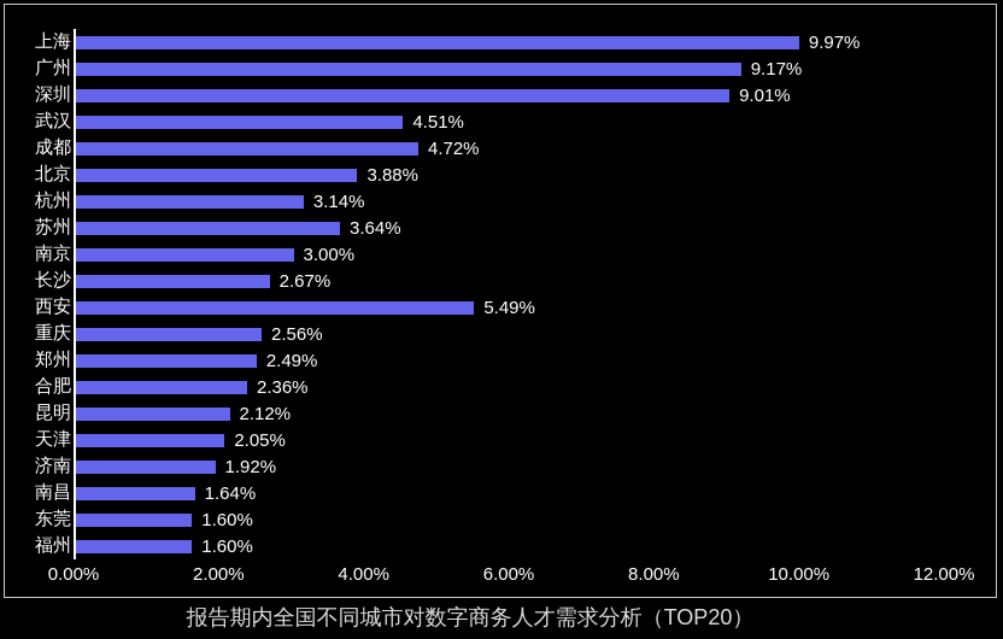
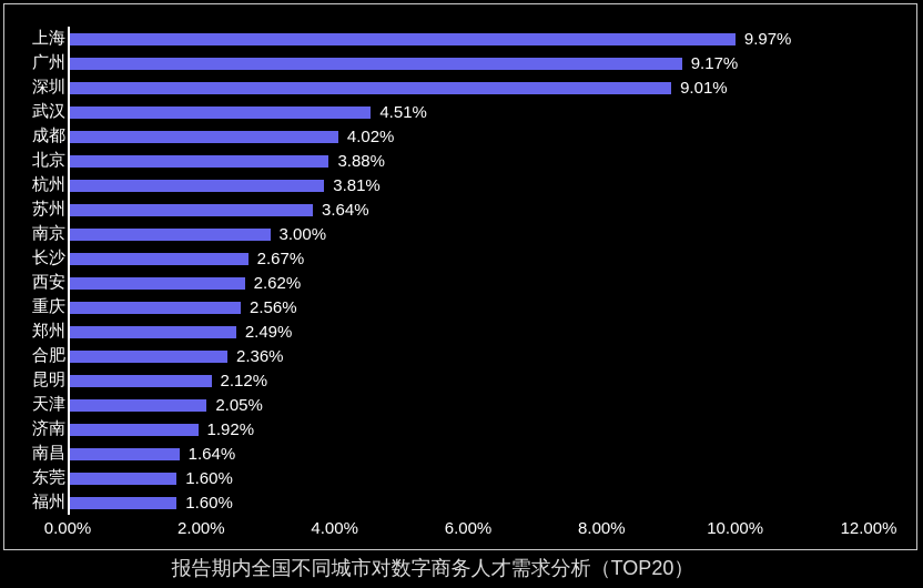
成都: 4.72% -> 4.02%
杭州: 3.14% -> 3.81%
西安: 5.49% -> 2.62%
